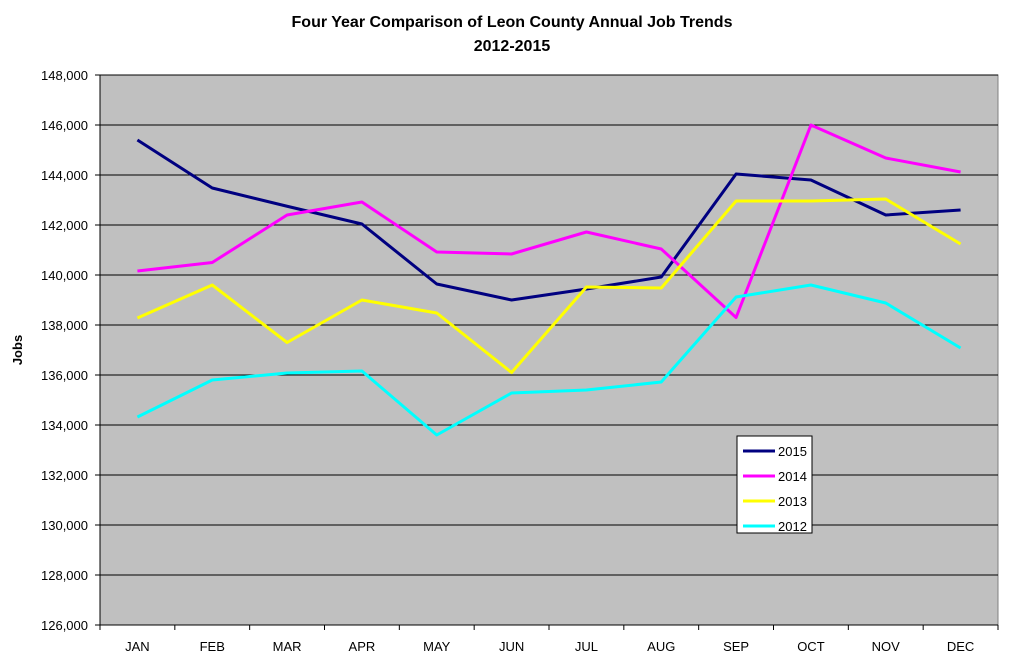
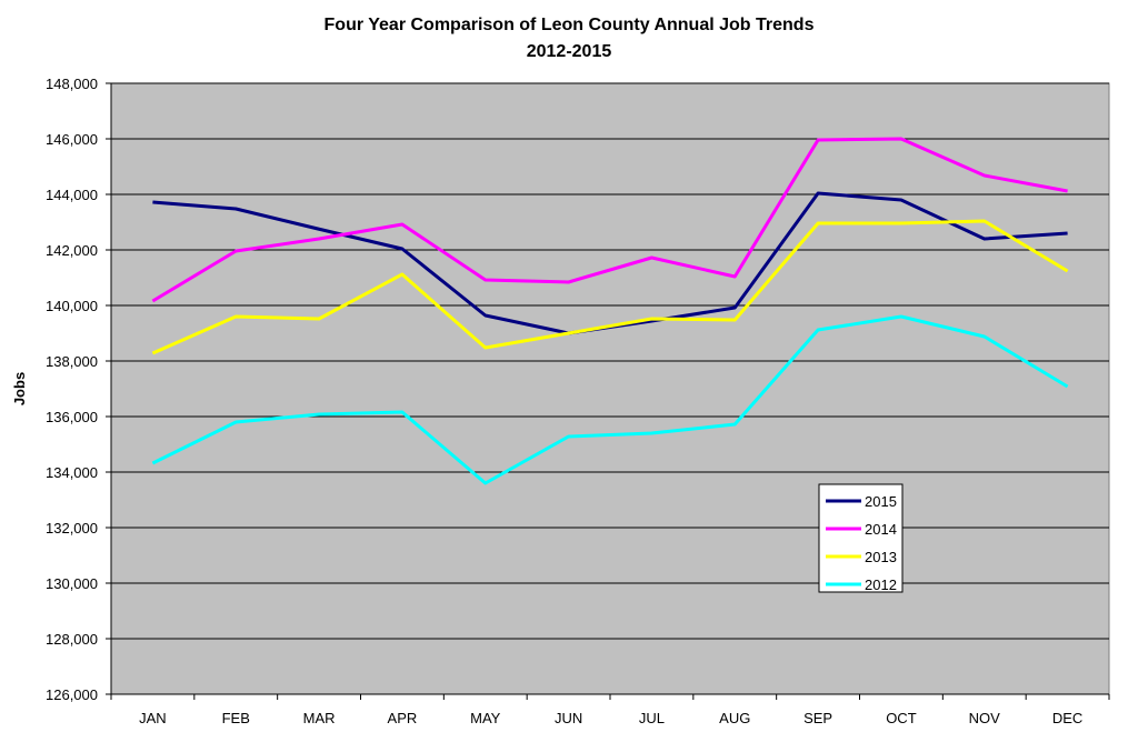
2015/JAN: 145400 -> 143700
2014/FEB: 140500 -> 142000
2013/MAR: 137300 -> 139500
2013/APR: 139000 -> 141100
2013/JUN: 136100 -> 139000
2014/SEP: 138300 -> 146000
